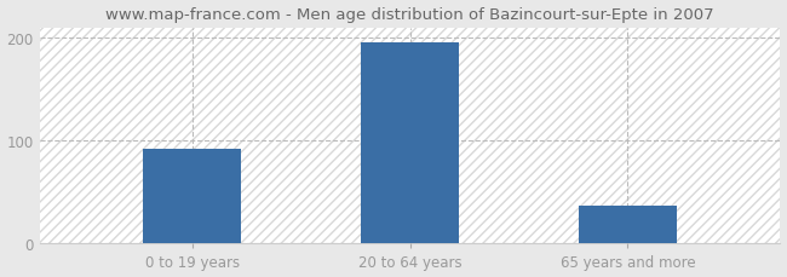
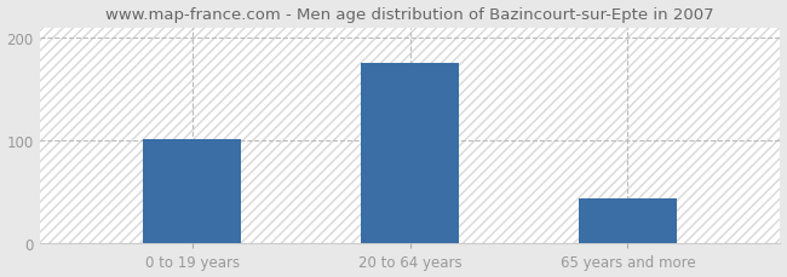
0 to 19 years: 92 -> 102
20 to 64 years: 196 -> 176
65 years and more: 37 -> 44
